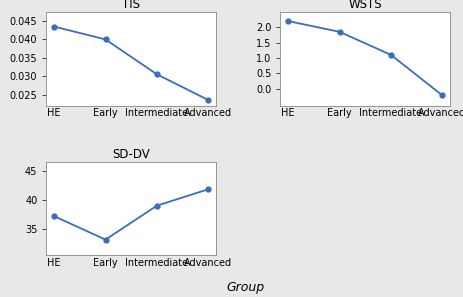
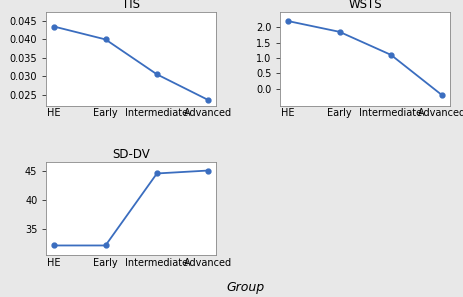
SD-DV/HE: 37.2 -> 32.2
SD-DV/Early: 33.2 -> 32.2
SD-DV/Intermediate: 39.0 -> 44.5
SD-DV/Advanced: 41.8 -> 45.0
